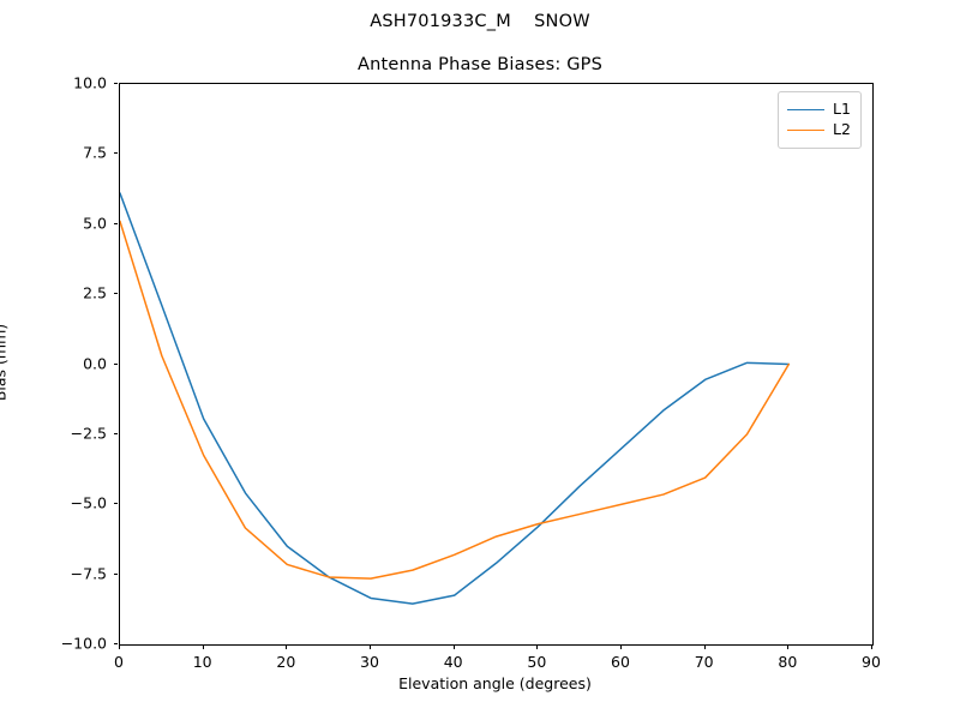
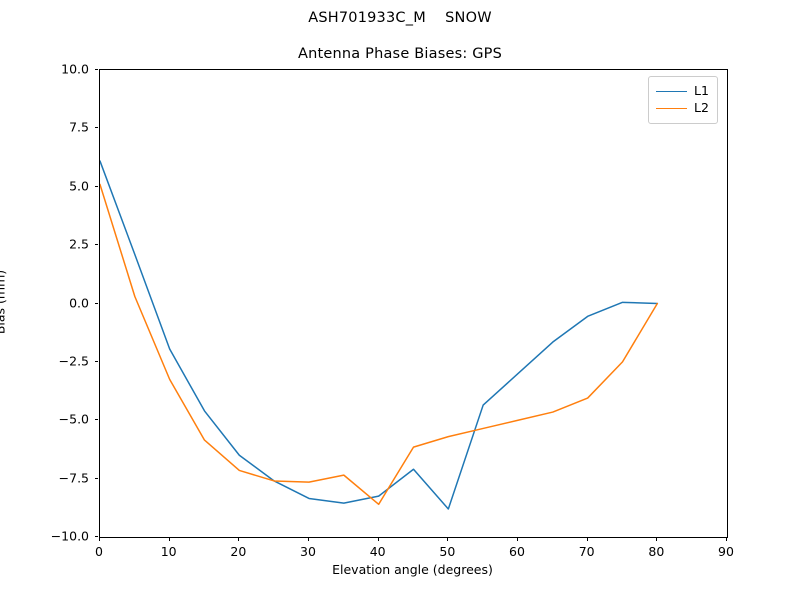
L2/40: -6.8 -> -8.6
L1/50: -5.8 -> -8.8
